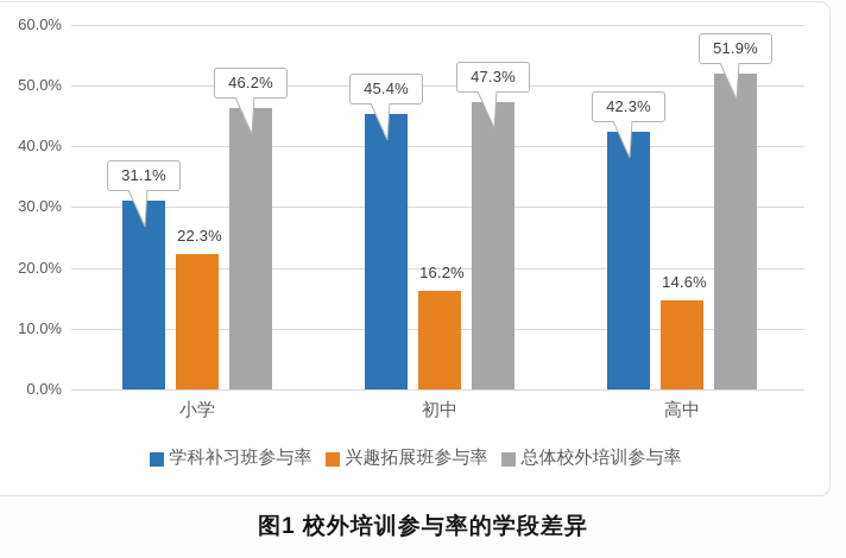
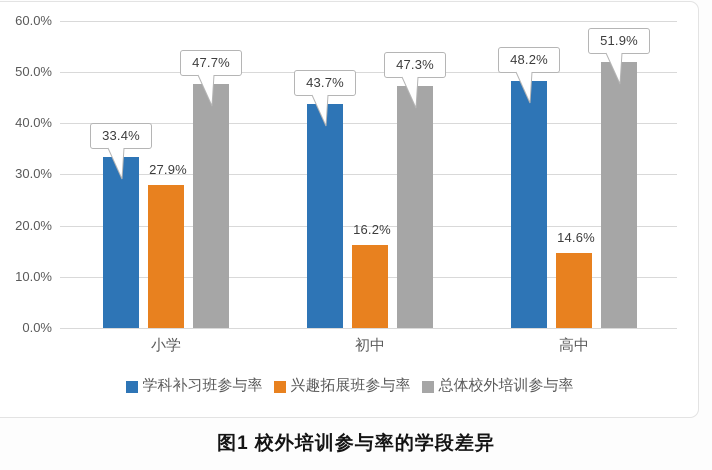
学科补习班参与率/小学: 31.1% -> 33.4%
兴趣拓展班参与率/小学: 22.3% -> 27.9%
总体校外培训参与率/小学: 46.2% -> 47.7%
学科补习班参与率/初中: 45.4% -> 43.7%
学科补习班参与率/高中: 42.3% -> 48.2%
